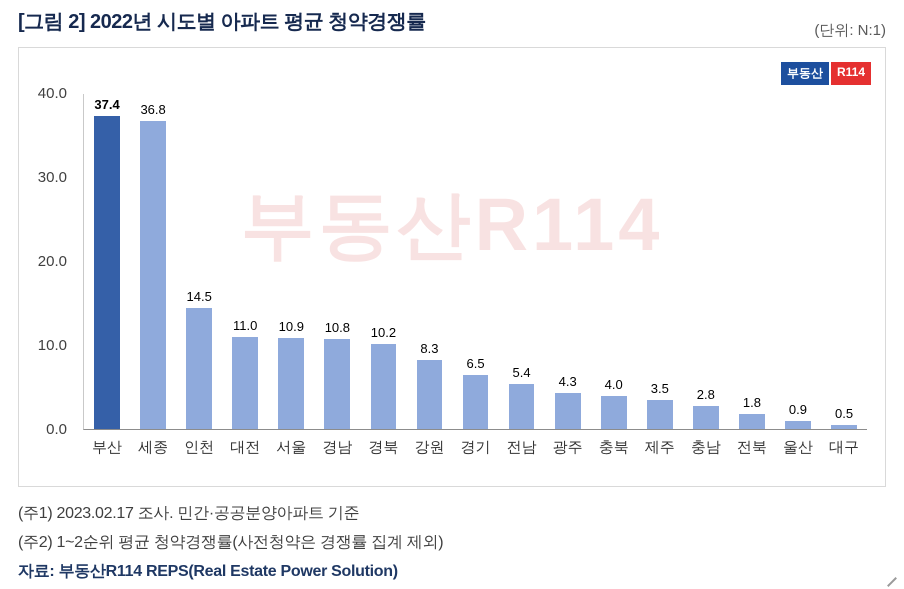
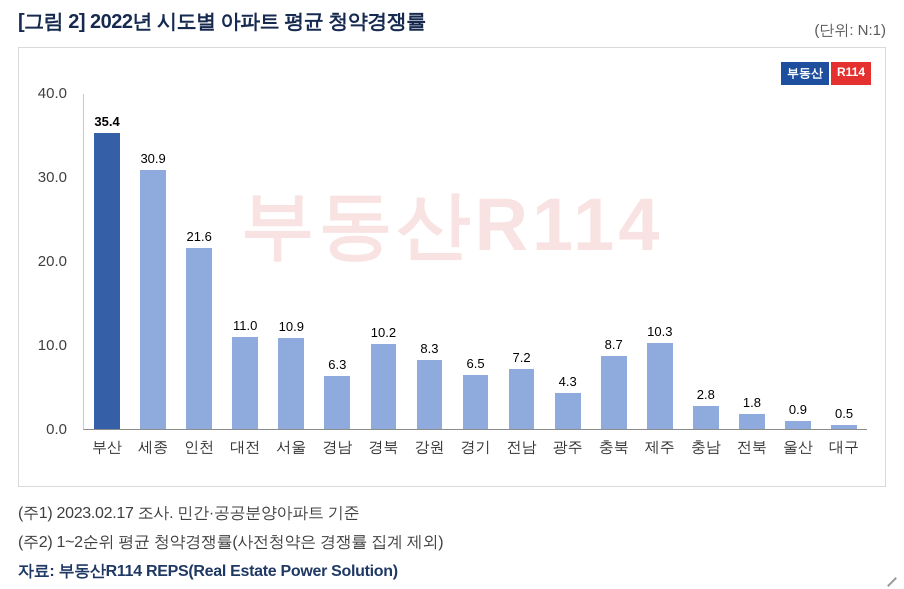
부산: 37.4 -> 35.4
세종: 36.8 -> 30.9
인천: 14.5 -> 21.6
경남: 10.8 -> 6.3
전남: 5.4 -> 7.2
충북: 4.0 -> 8.7
제주: 3.5 -> 10.3
